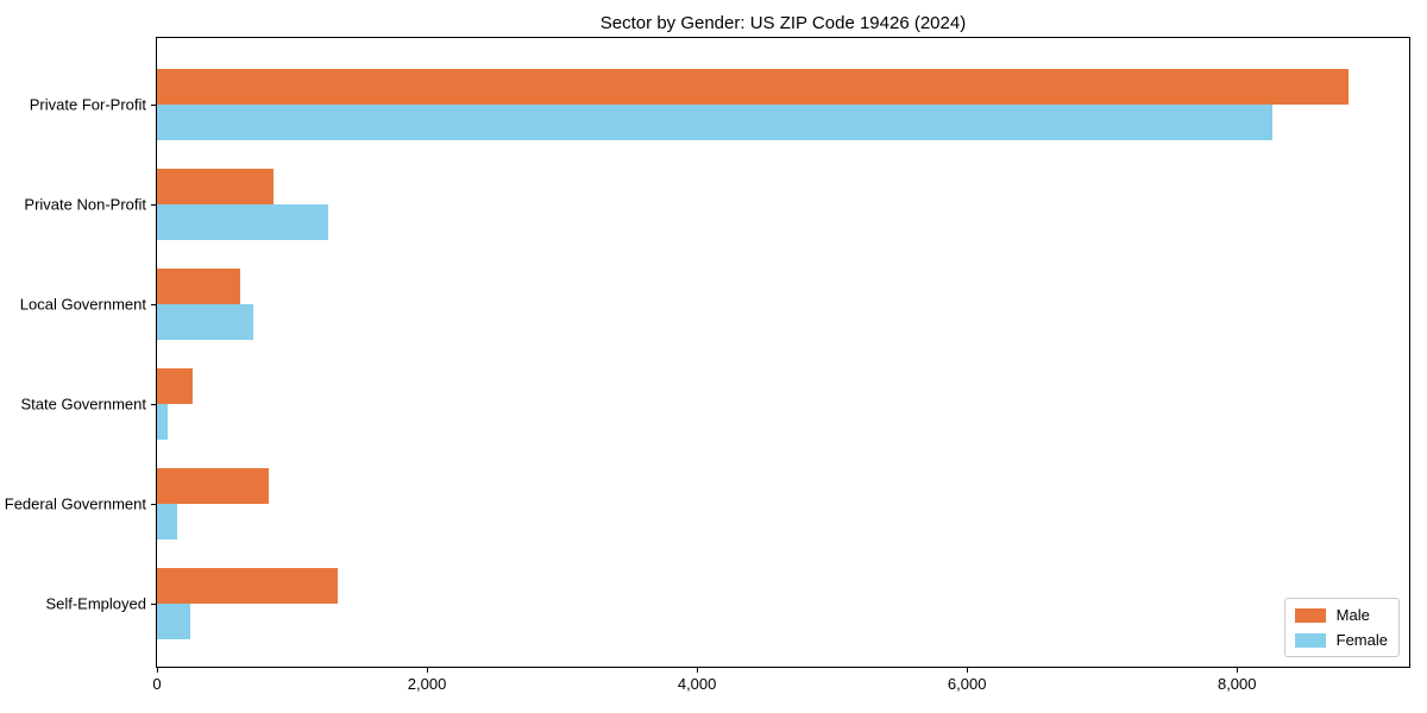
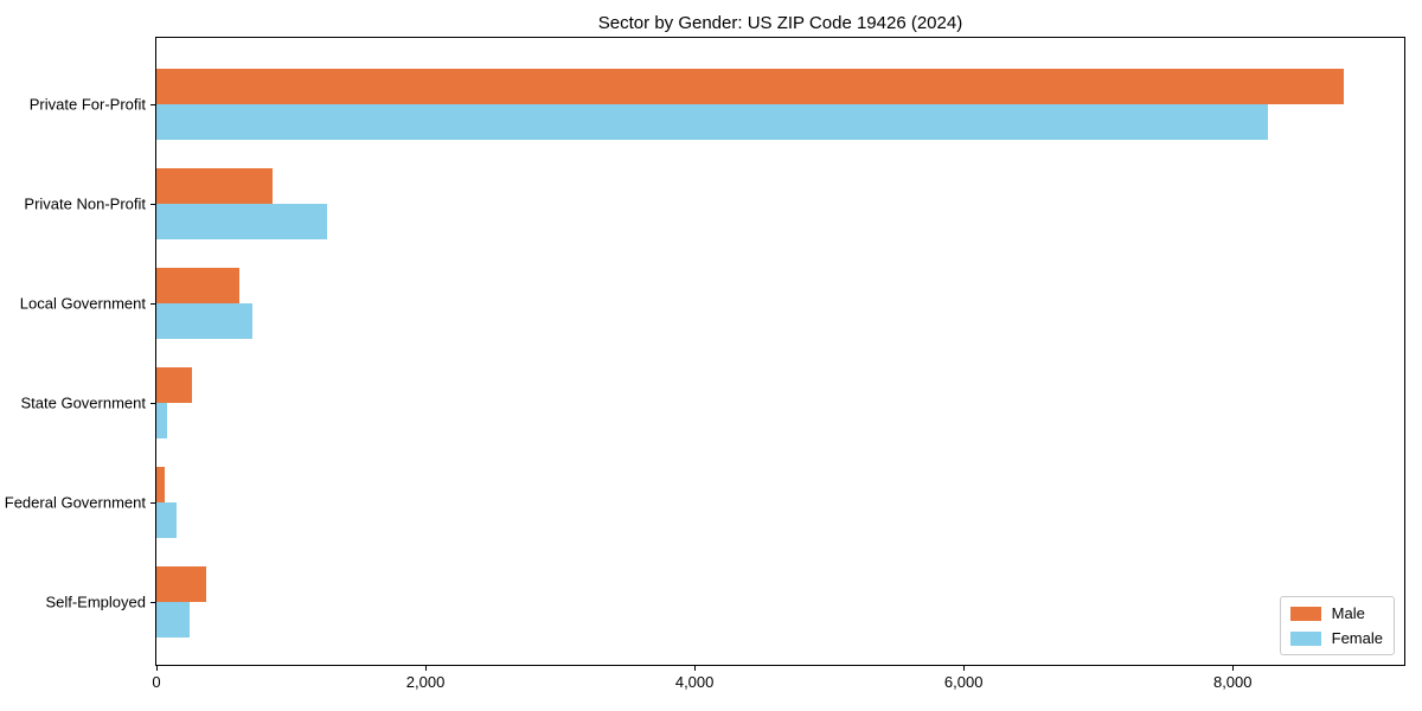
Male/Federal Government: 830 -> 60
Male/Self-Employed: 1340 -> 370
